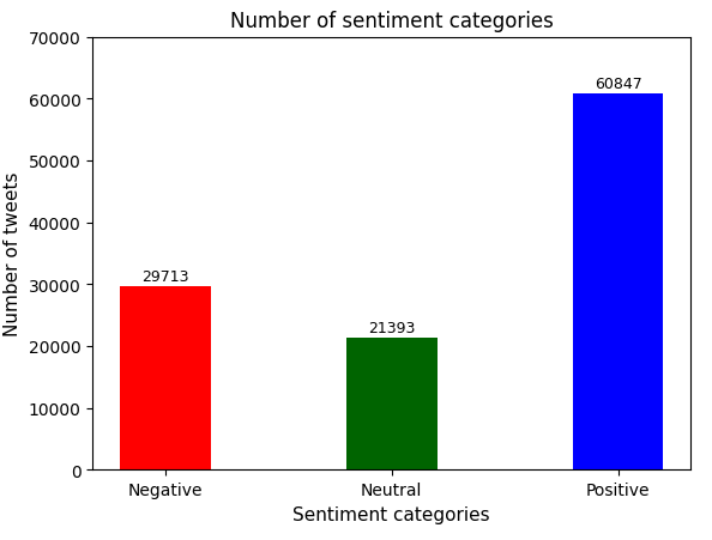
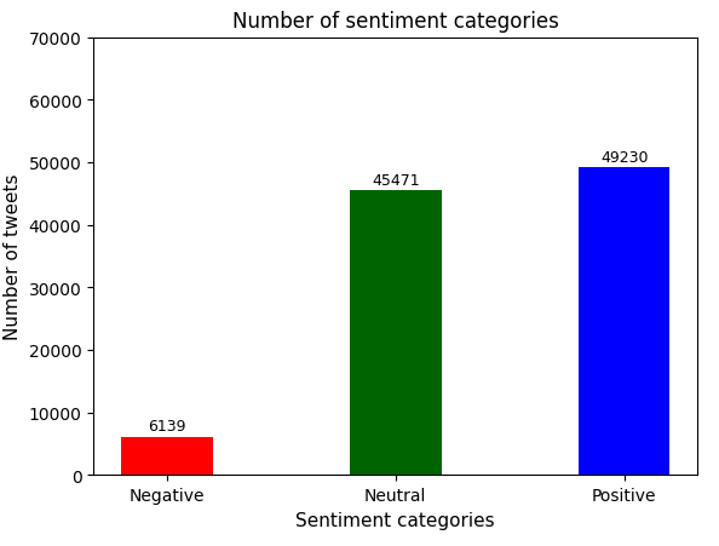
Negative: 29713 -> 6139
Neutral: 21393 -> 45471
Positive: 60847 -> 49230
